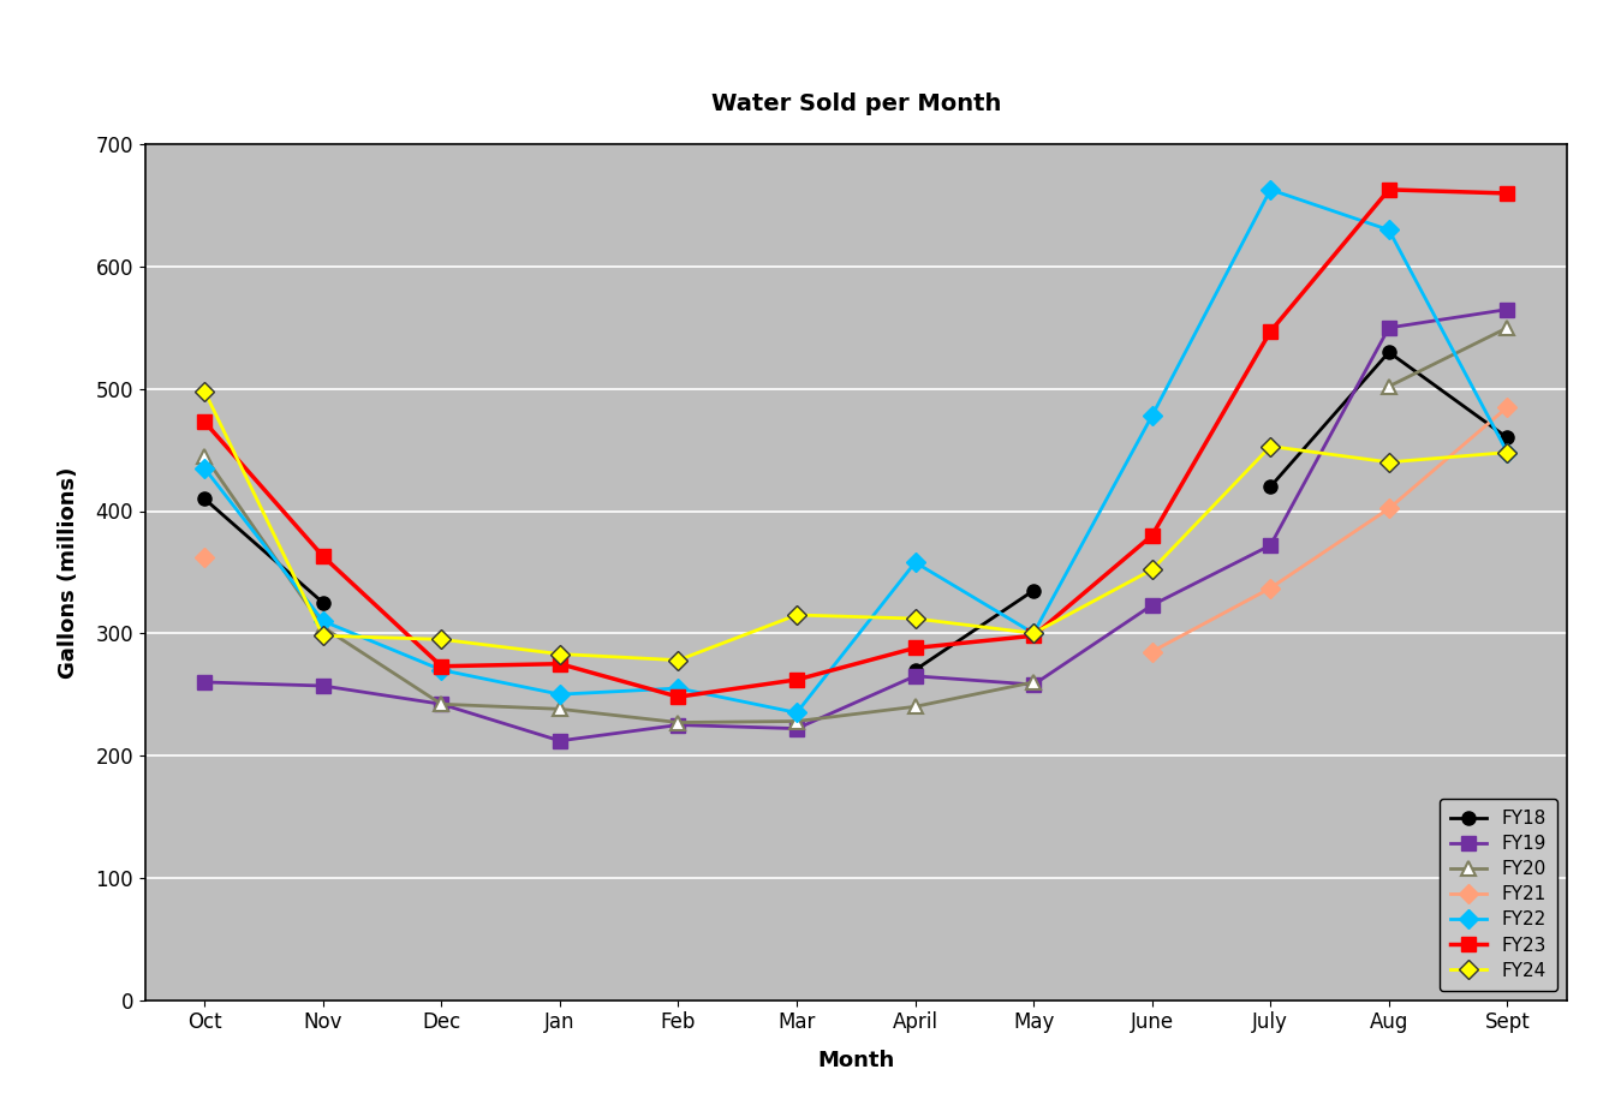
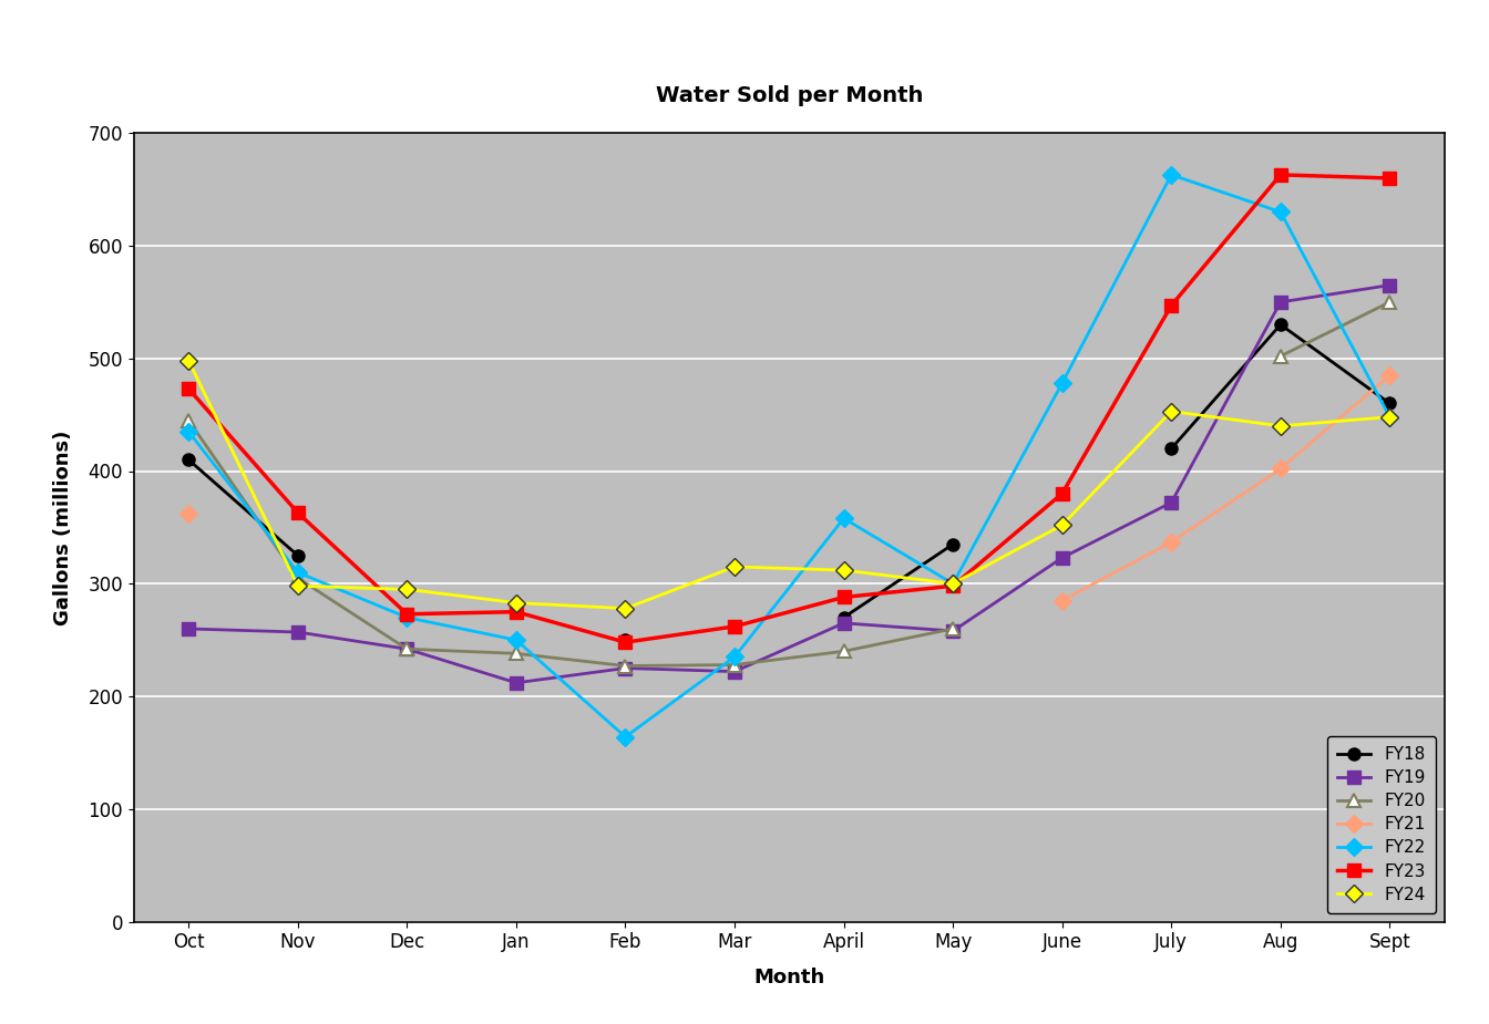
FY22/Feb: 255 -> 164
